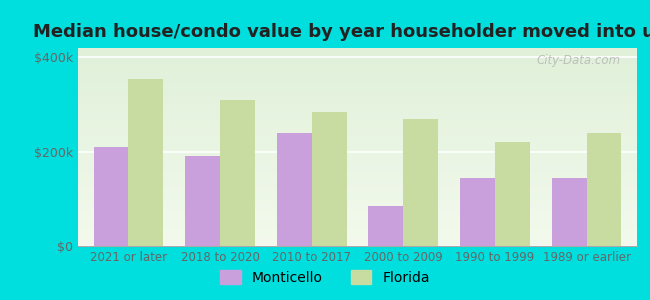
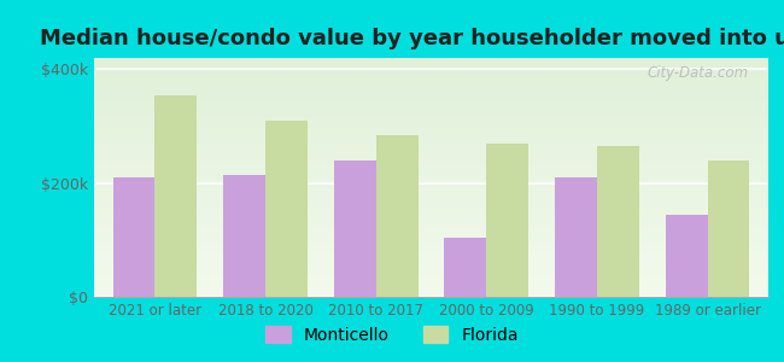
Monticello/2018 to 2020: $190k -> $215k
Monticello/2000 to 2009: $85k -> $105k
Monticello/1990 to 1999: $145k -> $210k
Florida/1990 to 1999: $220k -> $265k
